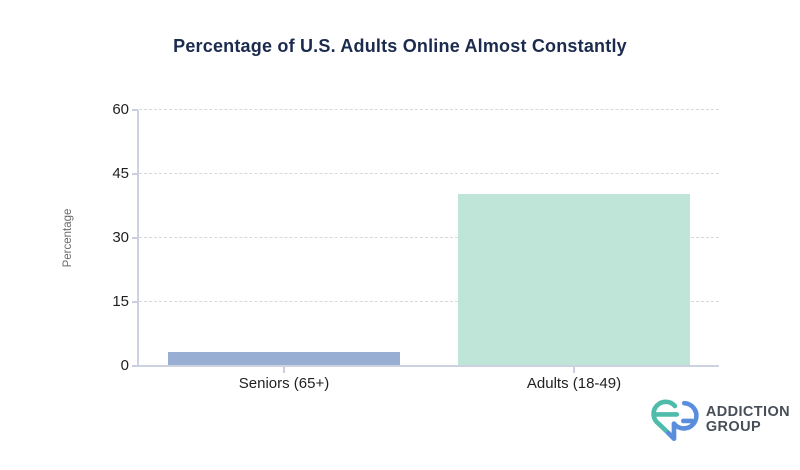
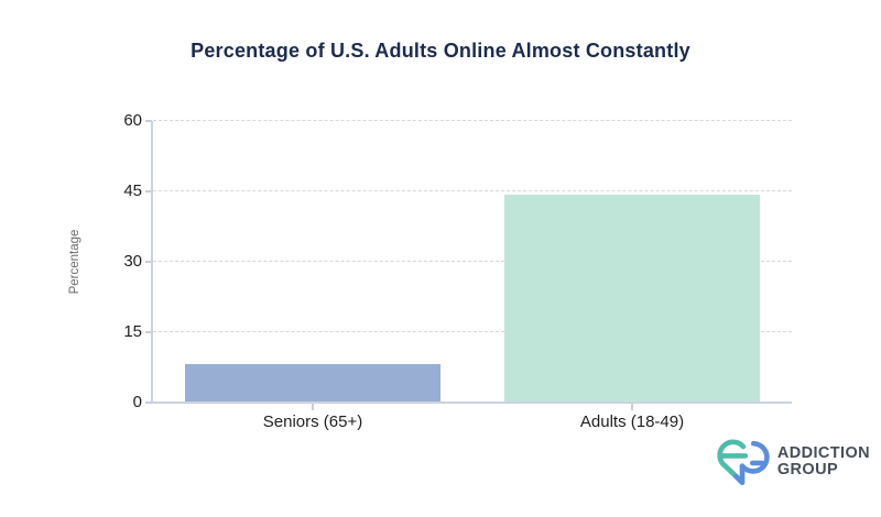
Seniors (65+): 3 -> 8
Adults (18-49): 40 -> 44
